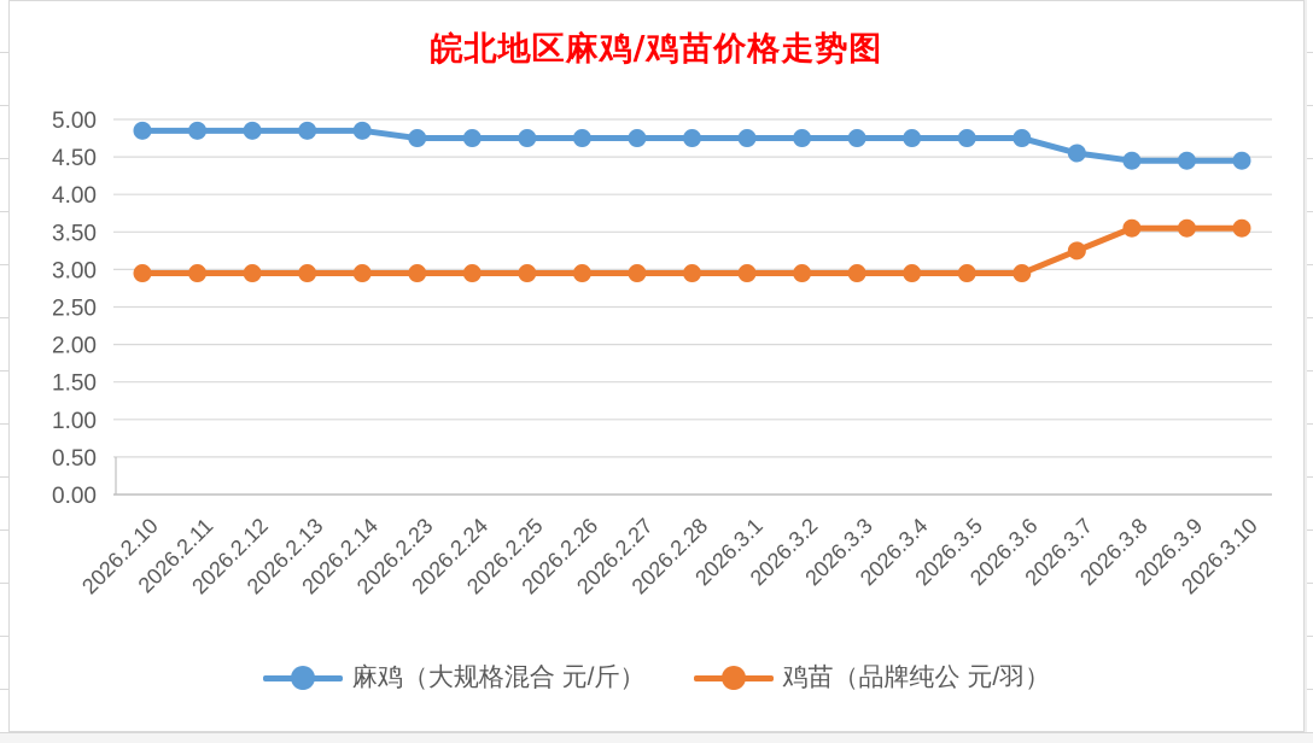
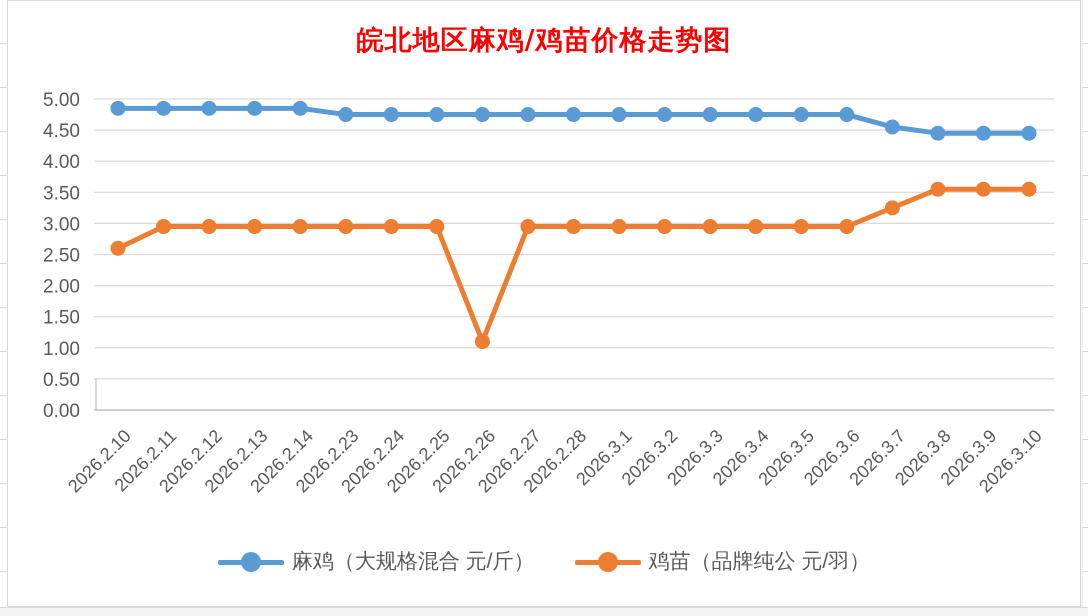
鸡苗（品牌纯公 元/羽）/2026.2.10: 3.0 -> 2.6
鸡苗（品牌纯公 元/羽）/2026.2.26: 3.0 -> 1.1
